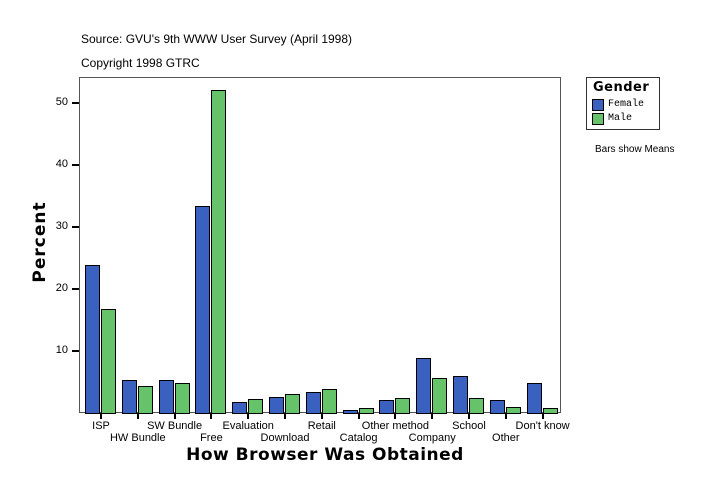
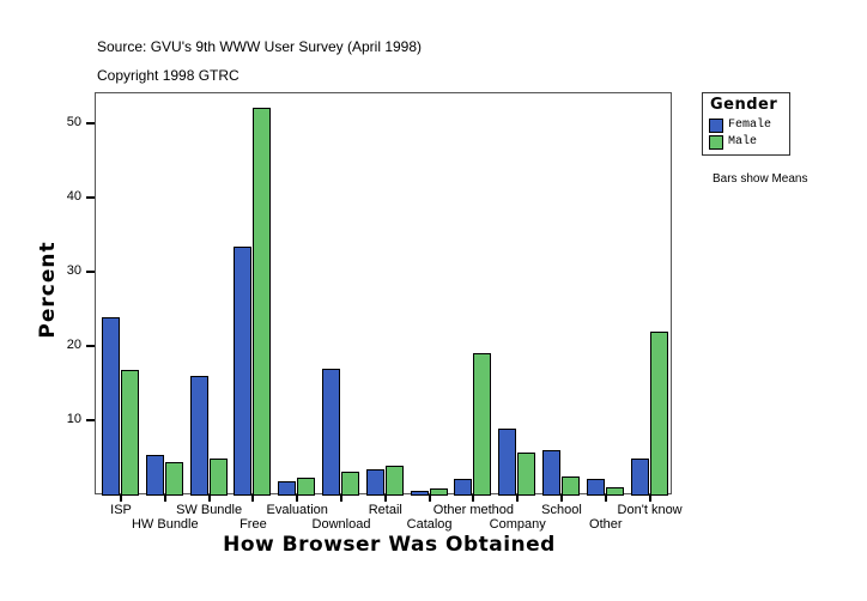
Female/SW Bundle: 5 -> 16
Female/Download: 3 -> 17
Male/Other method: 2 -> 19
Male/Don't know: 1 -> 22
